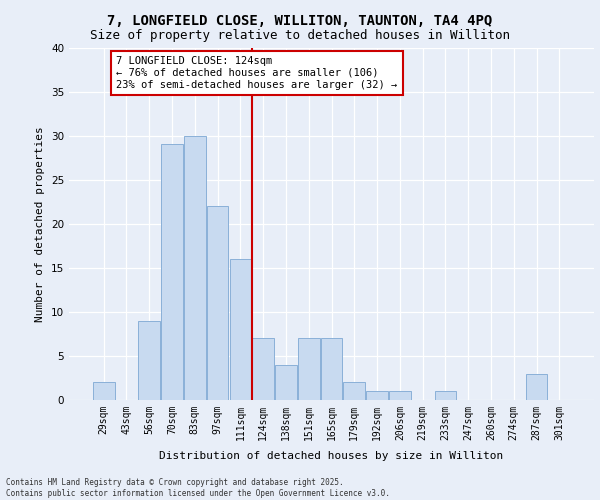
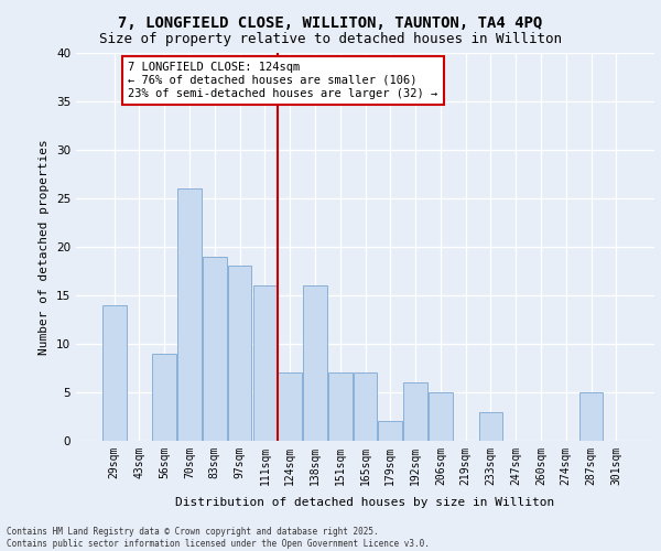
29sqm: 2 -> 14
70sqm: 29 -> 26
83sqm: 30 -> 19
97sqm: 22 -> 18
138sqm: 4 -> 16
192sqm: 1 -> 6
206sqm: 1 -> 5
233sqm: 1 -> 3
287sqm: 3 -> 5
